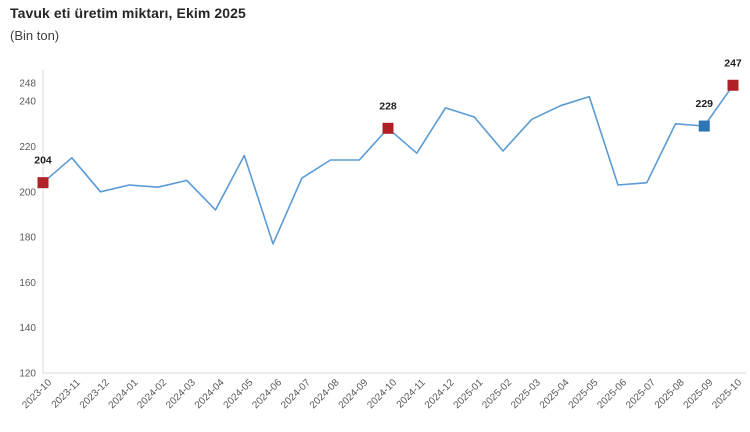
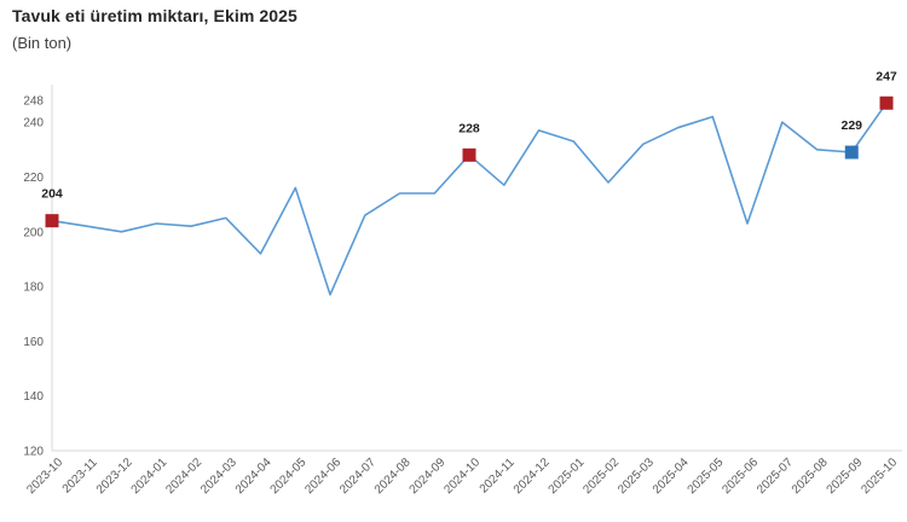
2023-11: 215 -> 202
2025-07: 204 -> 240
